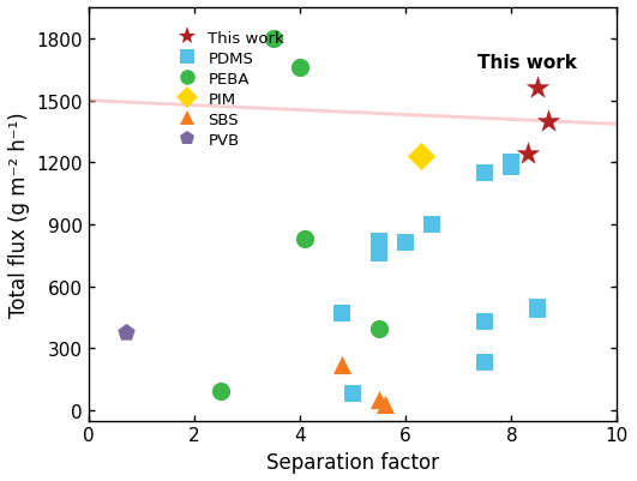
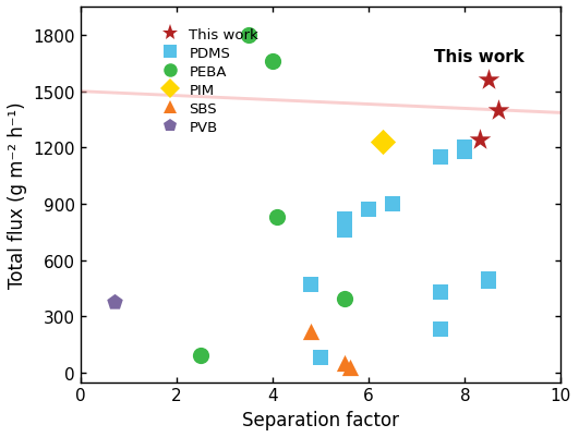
PDMS/6: 810 -> 870
